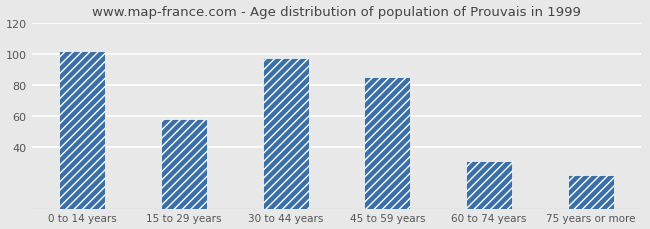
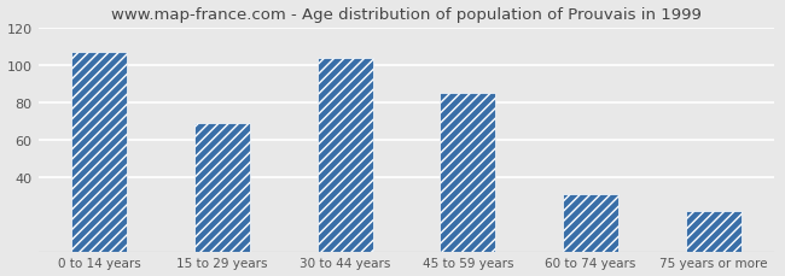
0 to 14 years: 102 -> 107
15 to 29 years: 58 -> 69
30 to 44 years: 97 -> 104
